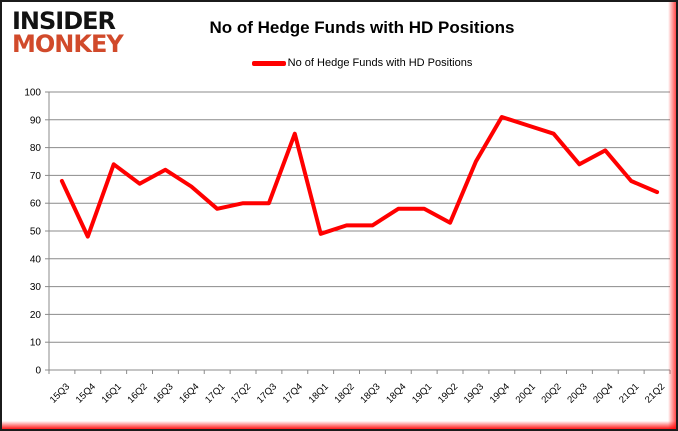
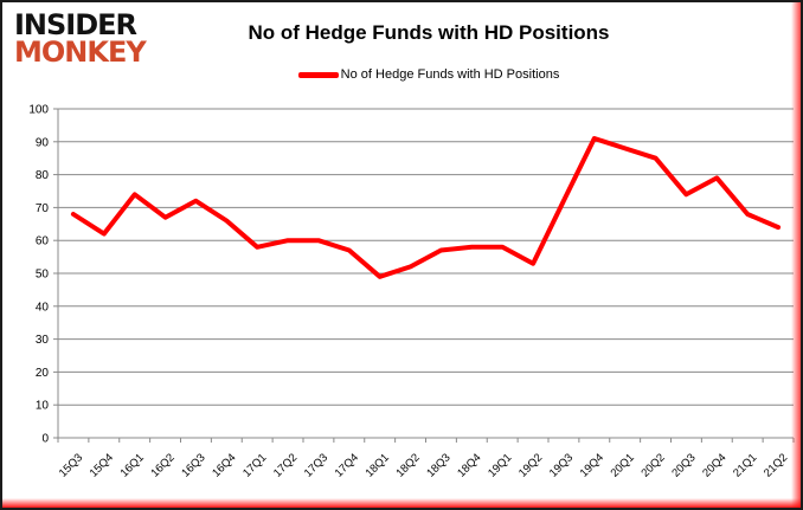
15Q4: 48 -> 62
17Q4: 85 -> 57
18Q3: 52 -> 57
19Q3: 75 -> 72
